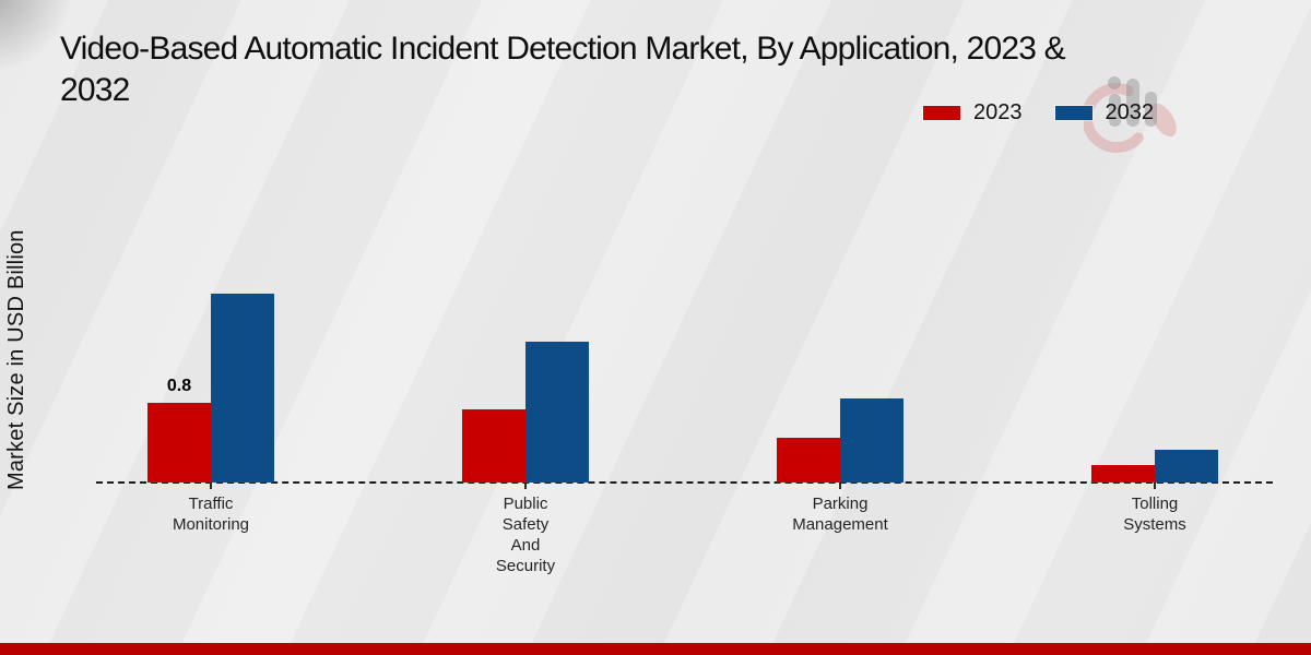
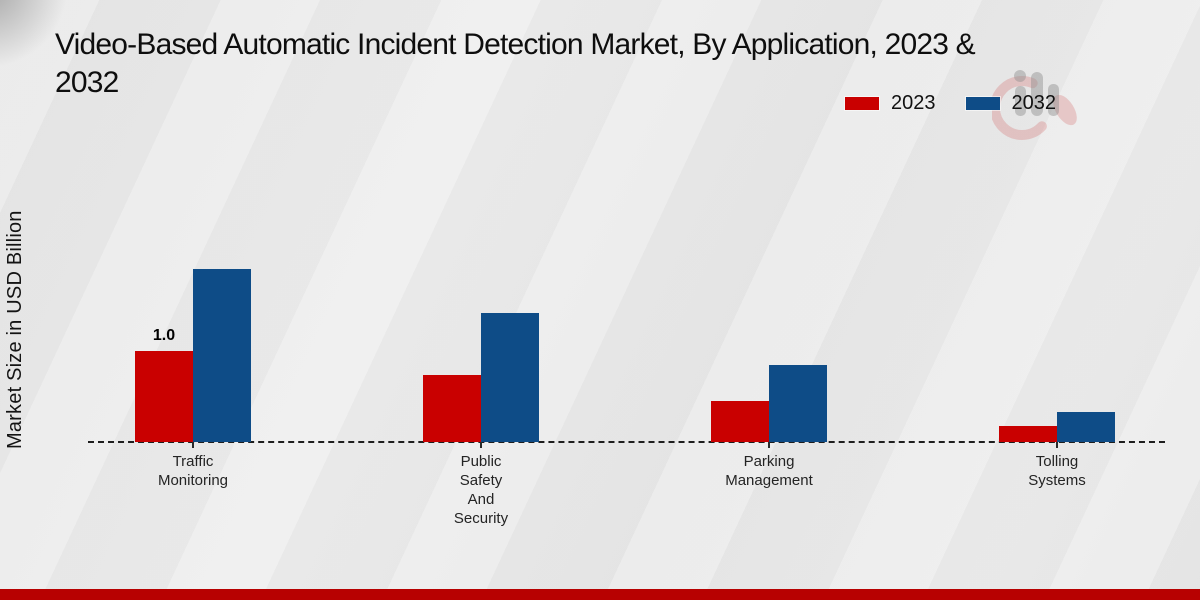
2023/Traffic Monitoring: 0.8 -> 1.0
